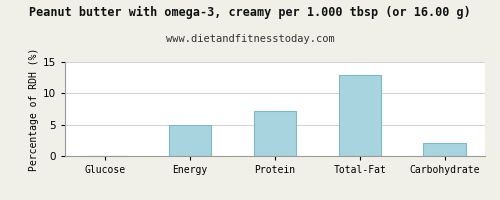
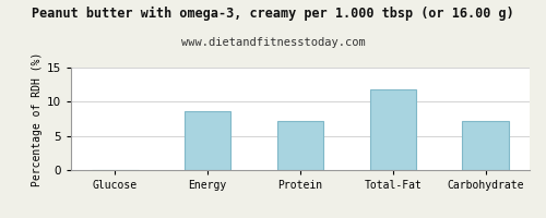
Energy: 5.0 -> 8.6
Total-Fat: 13.0 -> 11.8
Carbohydrate: 2.1 -> 7.2
